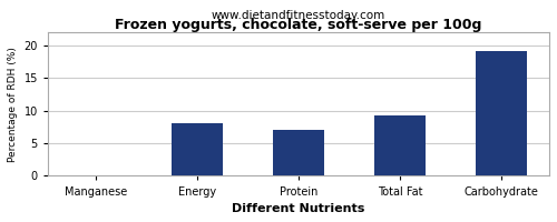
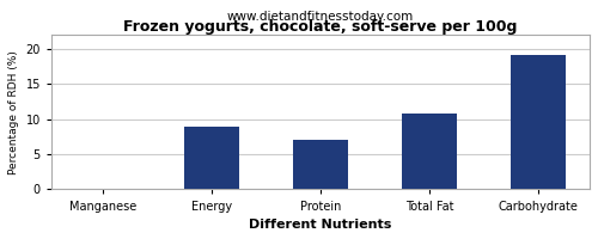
Energy: 8.1 -> 9.0
Total Fat: 9.2 -> 10.8
